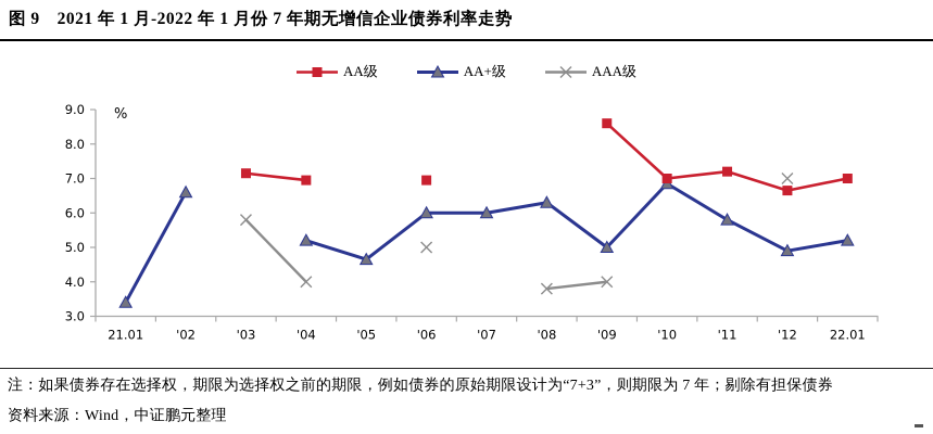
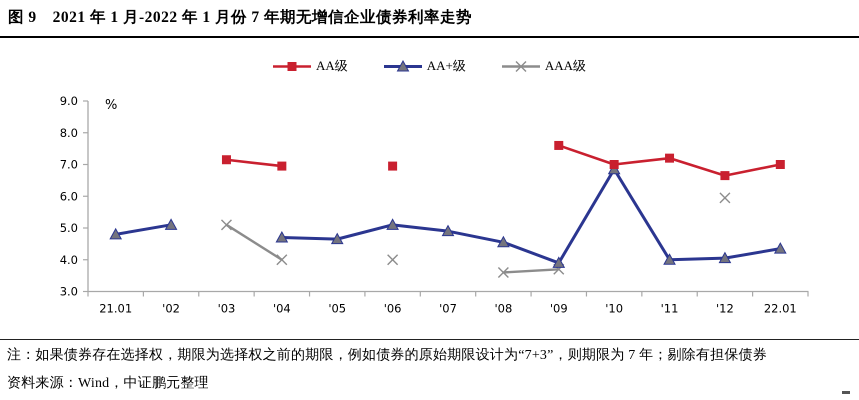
AA+级/21.01: 3.4 -> 4.8
AA+级/'02: 6.6 -> 5.1
AAA级/'03: 5.8 -> 5.1
AA+级/'04: 5.2 -> 4.7
AA+级/'06: 6.0 -> 5.1
AAA级/'06: 5.0 -> 4.0
AA+级/'07: 6.0 -> 4.9
AA+级/'08: 6.3 -> 4.5
AAA级/'08: 3.8 -> 3.6
AA级/'09: 8.6 -> 7.6
AA+级/'09: 5.0 -> 3.9
AAA级/'09: 4.0 -> 3.7
AA+级/'11: 5.8 -> 4.0
AA+级/'12: 4.9 -> 4.0
AAA级/'12: 7.0 -> 6.0
AA+级/22.01: 5.2 -> 4.3
